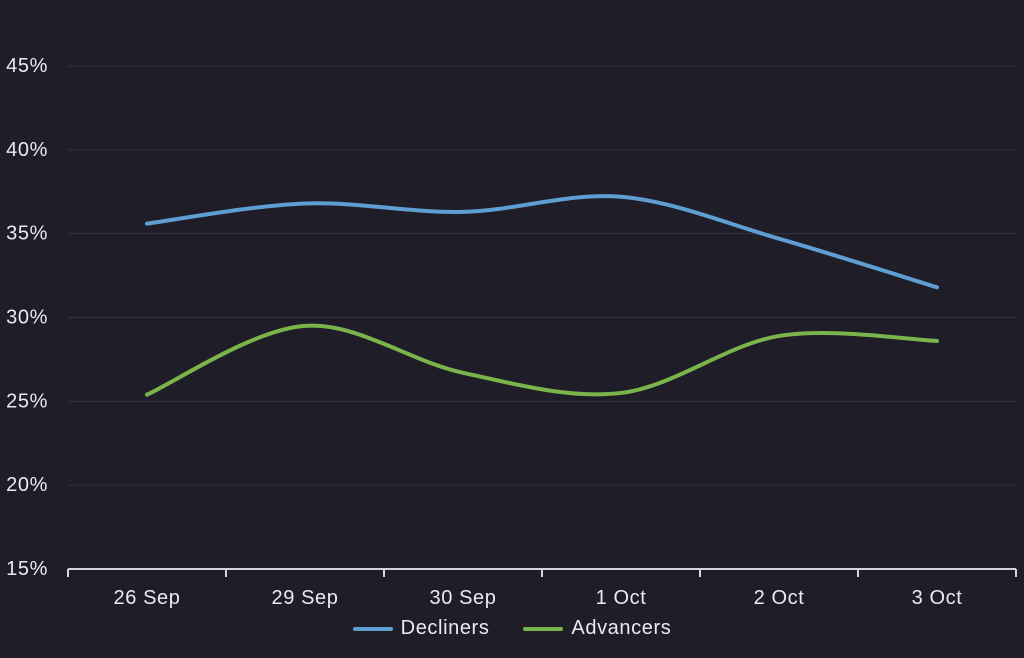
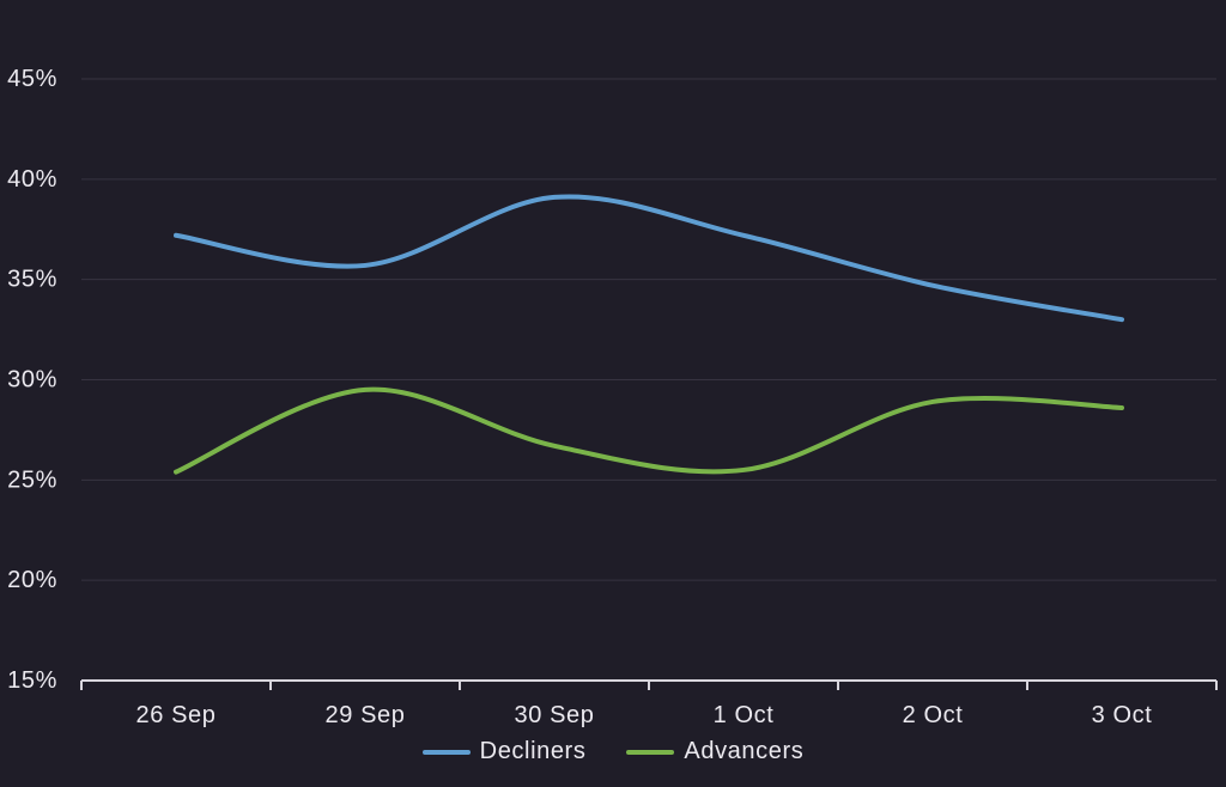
Decliners/26 Sep: 35.6% -> 37.2%
Decliners/29 Sep: 36.8% -> 35.7%
Decliners/30 Sep: 36.3% -> 39.1%
Decliners/3 Oct: 31.8% -> 33.0%
